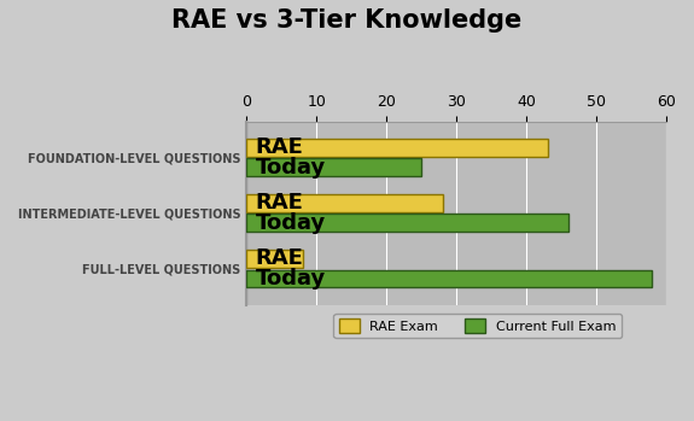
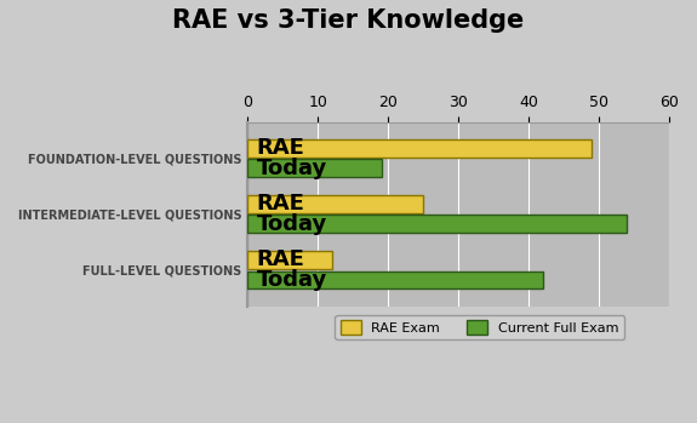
RAE Exam/FOUNDATION-LEVEL QUESTIONS: 43 -> 49
Current Full Exam/FOUNDATION-LEVEL QUESTIONS: 25 -> 19
RAE Exam/INTERMEDIATE-LEVEL QUESTIONS: 28 -> 25
Current Full Exam/INTERMEDIATE-LEVEL QUESTIONS: 46 -> 54
RAE Exam/FULL-LEVEL QUESTIONS: 8 -> 12
Current Full Exam/FULL-LEVEL QUESTIONS: 58 -> 42
